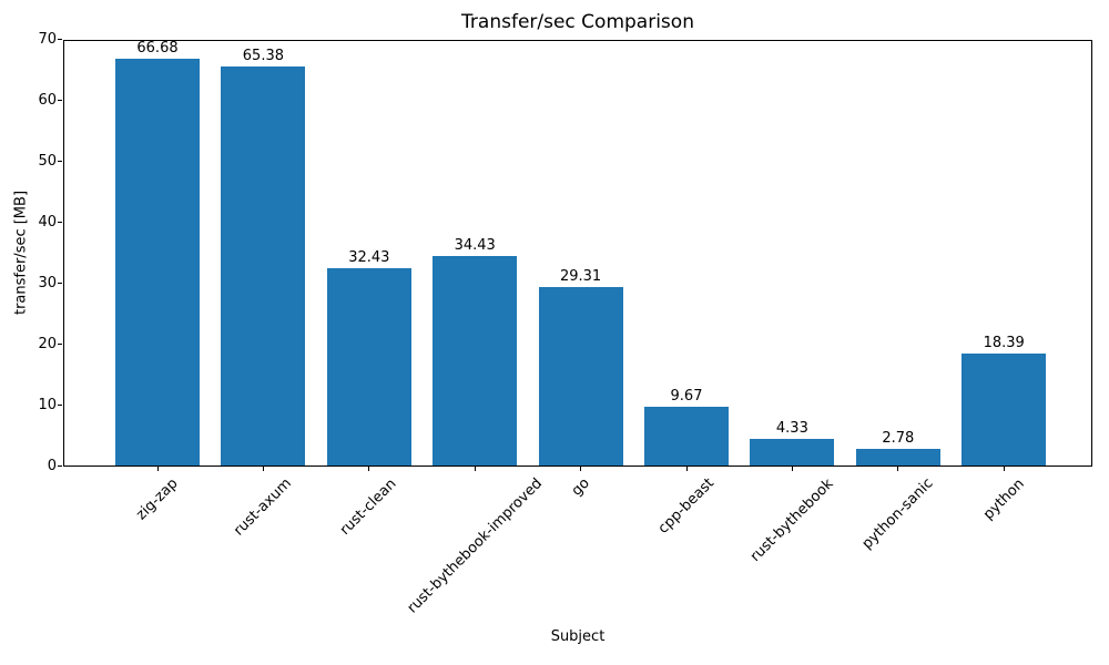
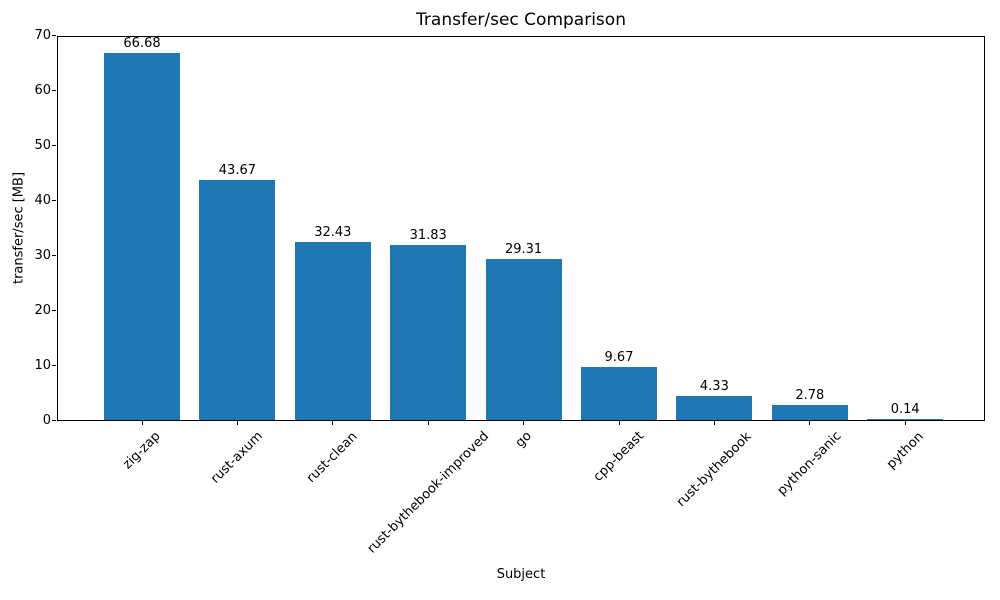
rust-axum: 65.38 -> 43.67
rust-bythebook-improved: 34.43 -> 31.83
python: 18.39 -> 0.14
